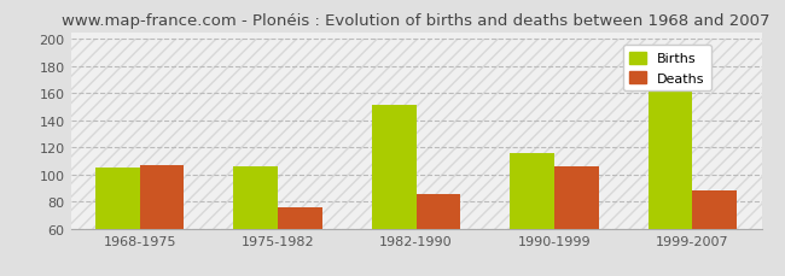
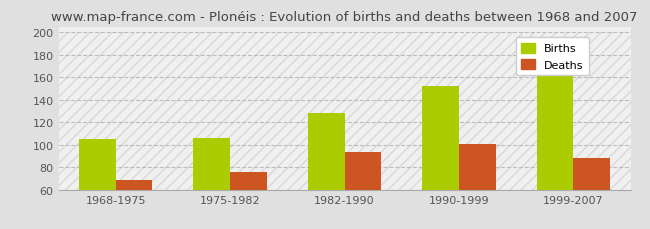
Deaths/1968-1975: 107 -> 69
Births/1982-1990: 151 -> 128
Deaths/1982-1990: 86 -> 94
Births/1990-1999: 116 -> 152
Deaths/1990-1999: 106 -> 101
